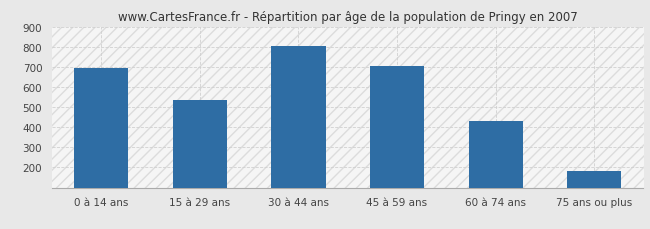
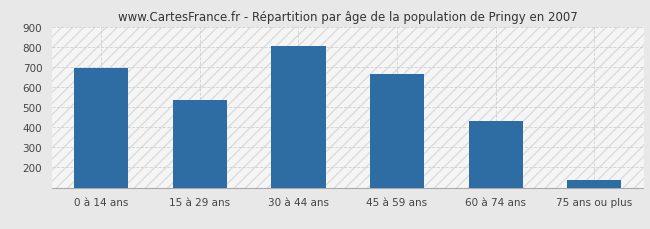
45 à 59 ans: 703 -> 665
75 ans ou plus: 183 -> 140
